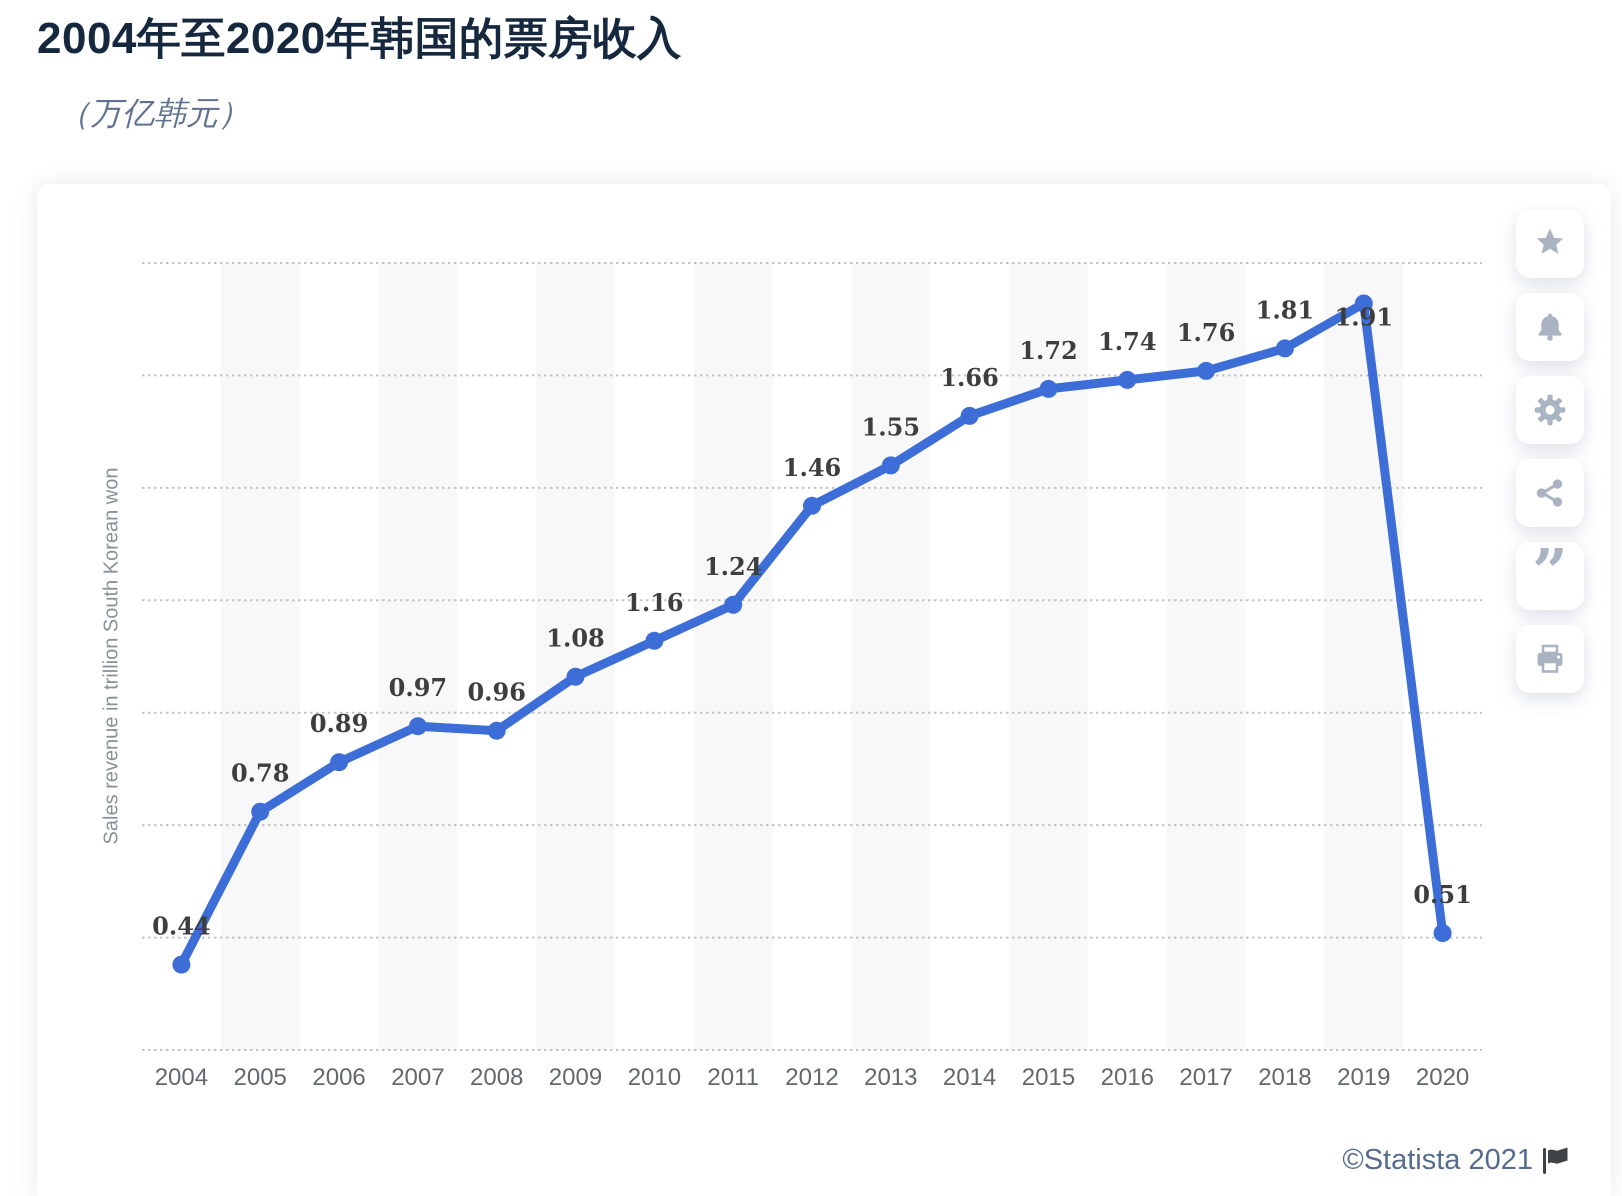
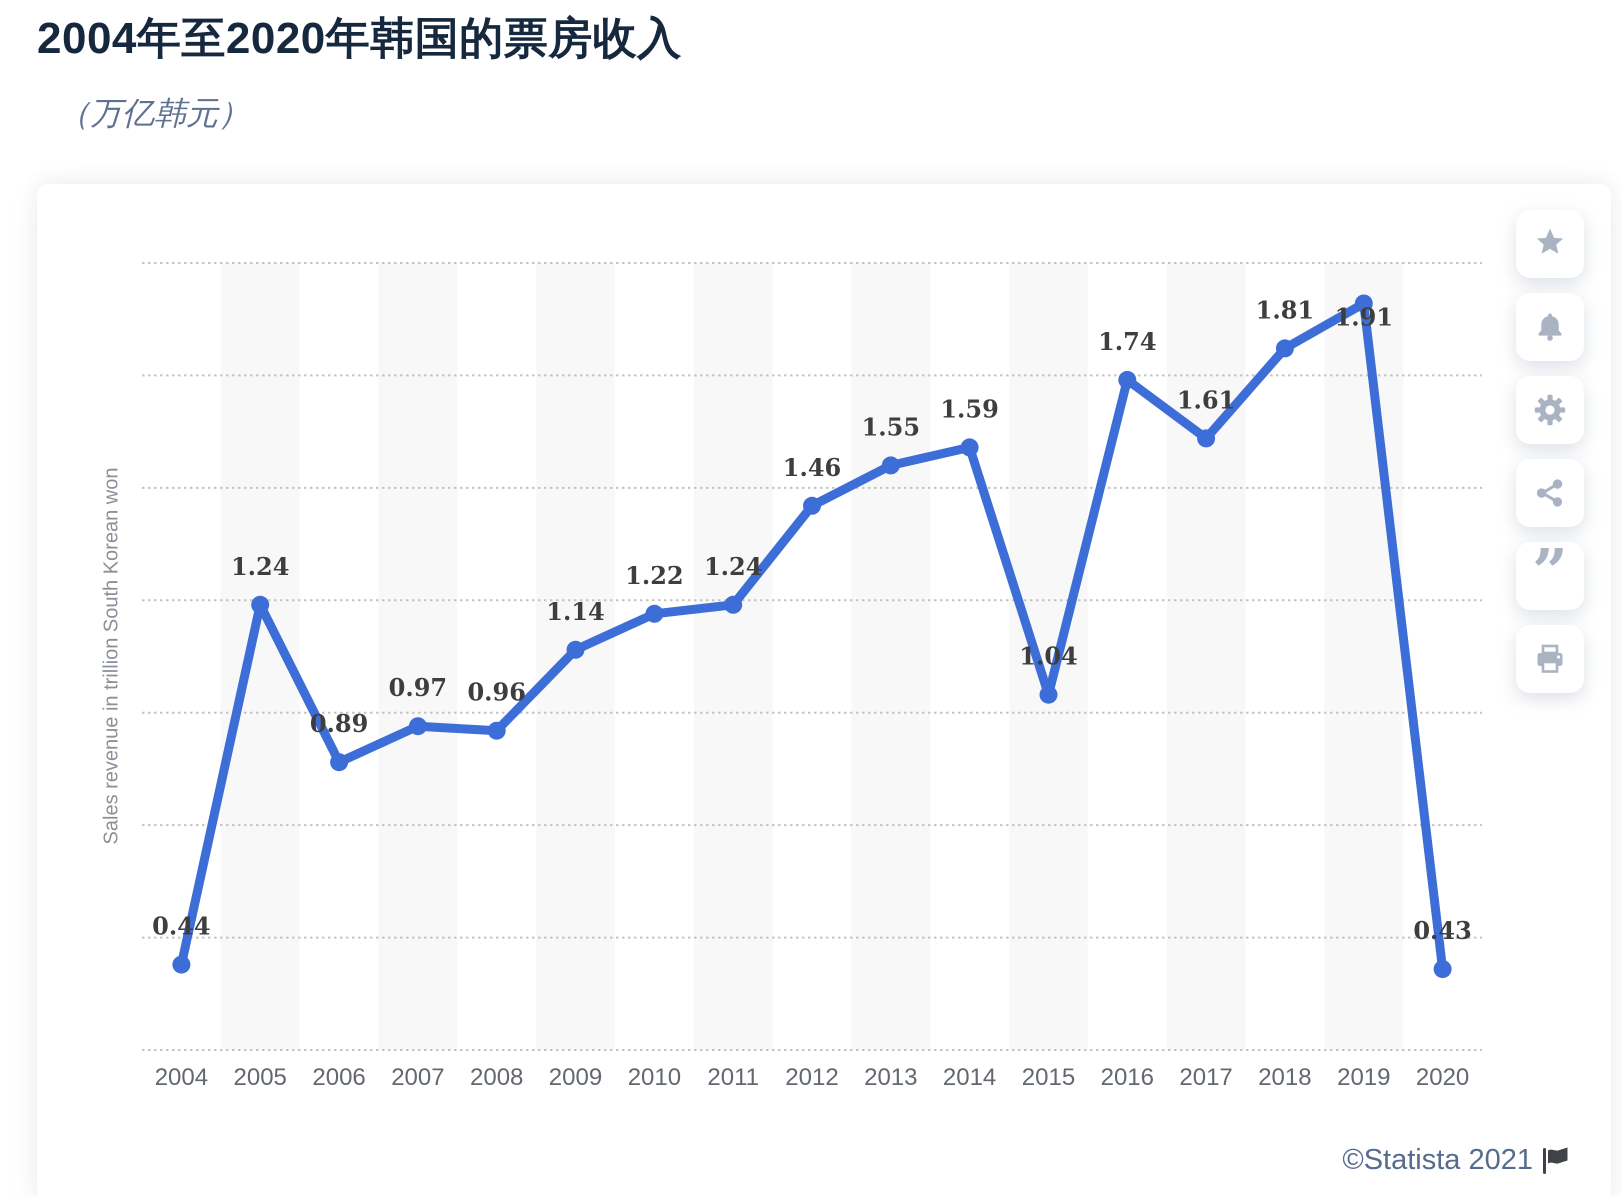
2005: 0.78 -> 1.24
2009: 1.08 -> 1.14
2010: 1.16 -> 1.22
2014: 1.66 -> 1.59
2015: 1.72 -> 1.04
2017: 1.76 -> 1.61
2020: 0.51 -> 0.43
